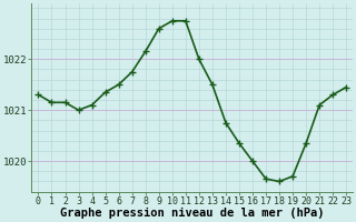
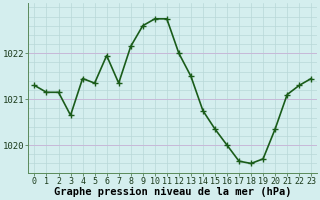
3: 1021.00 -> 1020.65
4: 1021.10 -> 1021.45
6: 1021.50 -> 1021.95
7: 1021.75 -> 1021.35
